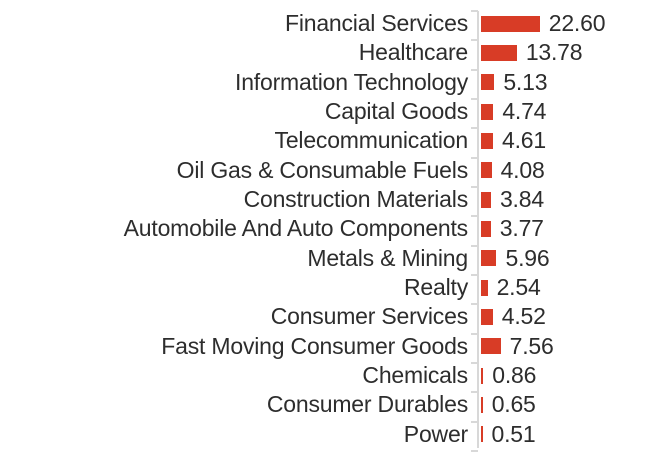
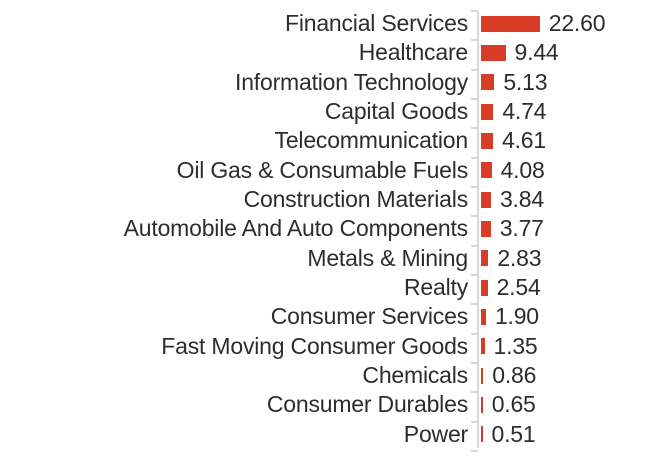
Healthcare: 13.78 -> 9.44
Metals & Mining: 5.96 -> 2.83
Consumer Services: 4.52 -> 1.90
Fast Moving Consumer Goods: 7.56 -> 1.35
